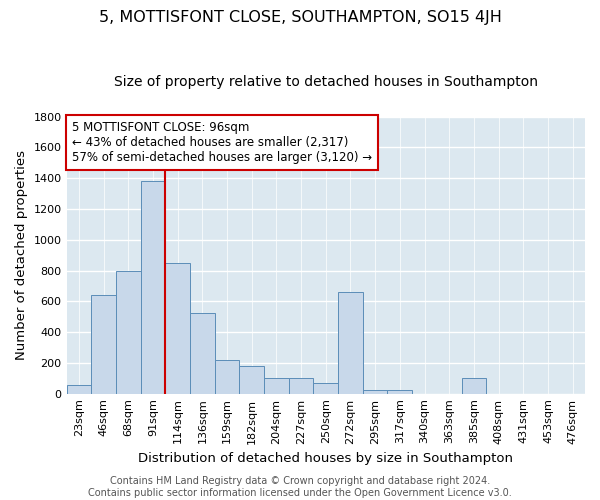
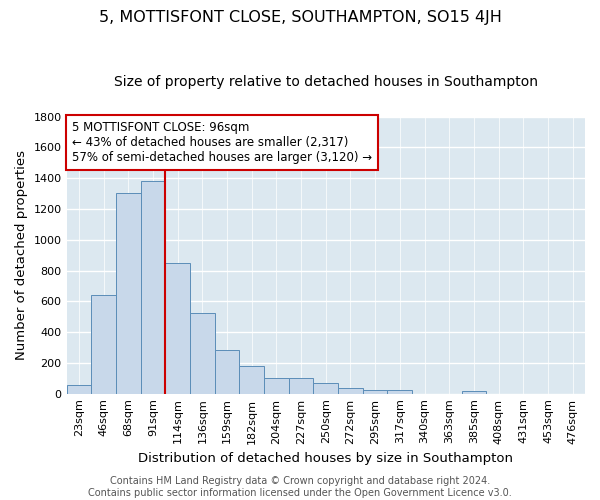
68sqm: 800 -> 1300
159sqm: 220 -> 280
272sqm: 660 -> 40
385sqm: 100 -> 20
